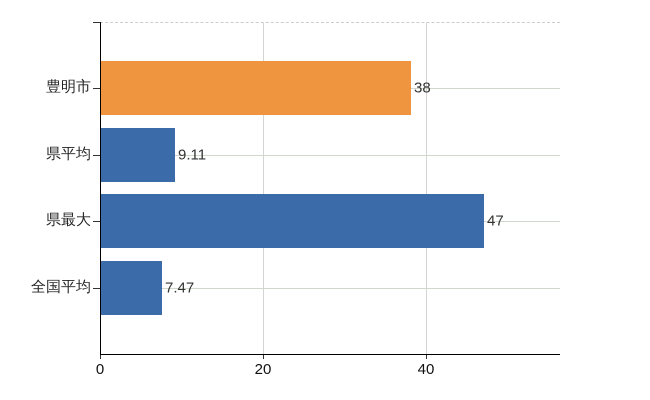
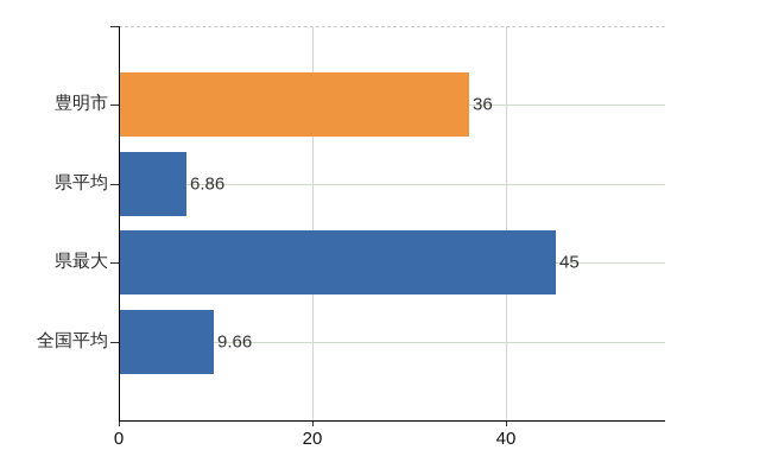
豊明市: 38 -> 36
県平均: 9.11 -> 6.86
県最大: 47 -> 45
全国平均: 7.47 -> 9.66
